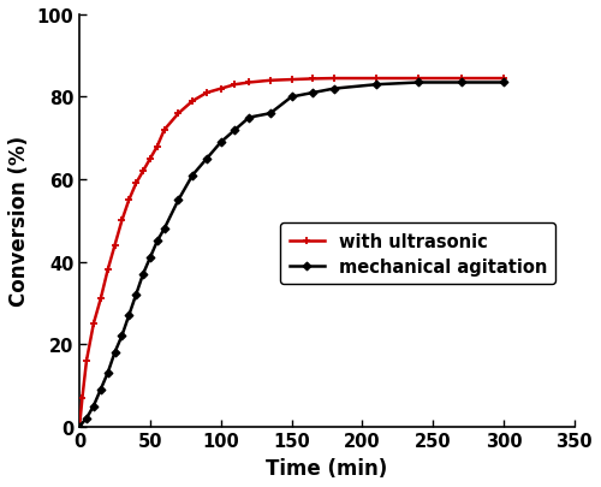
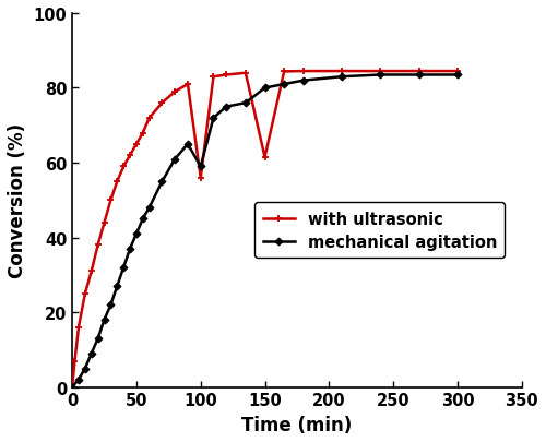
with ultrasonic/100: 82.0 -> 56.0
mechanical agitation/100: 69.0 -> 59.0
with ultrasonic/150: 84.2 -> 61.5
